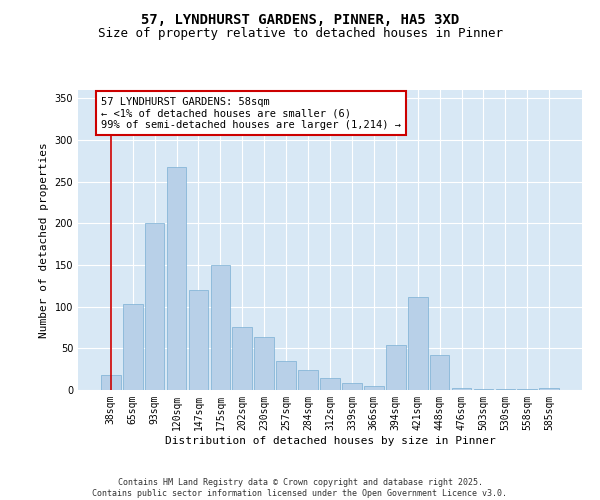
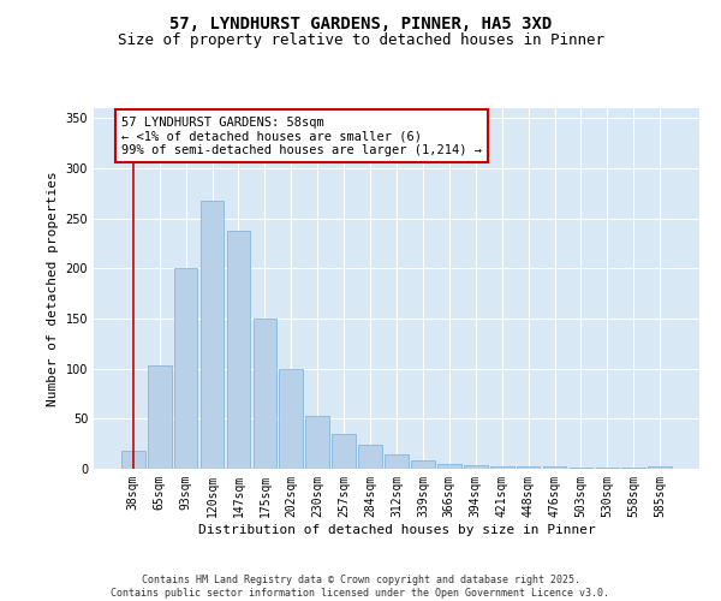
147sqm: 120 -> 238
202sqm: 76 -> 100
230sqm: 64 -> 53
394sqm: 54 -> 4
421sqm: 112 -> 3
448sqm: 42 -> 2
